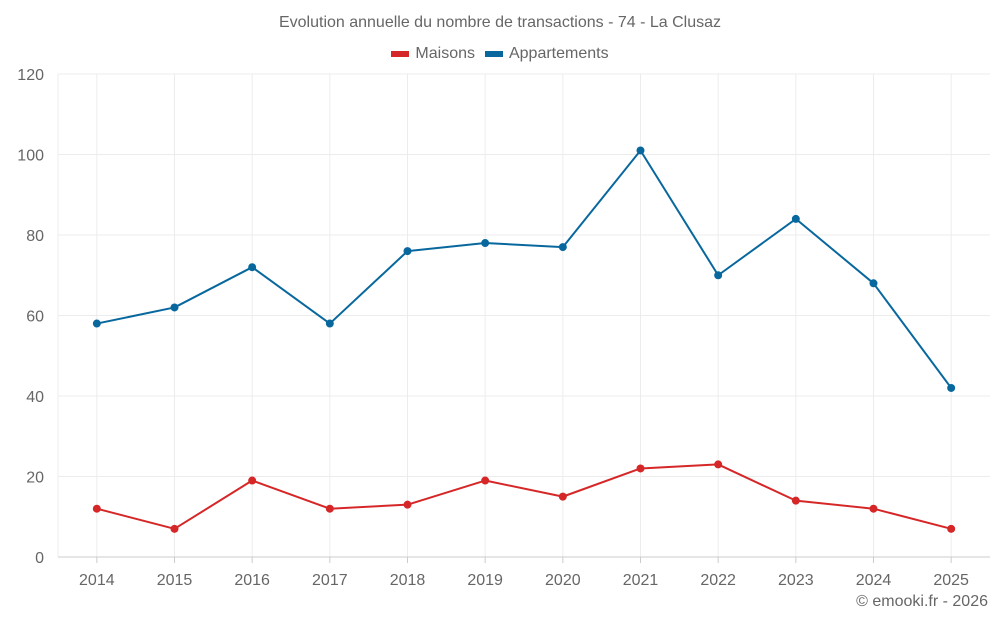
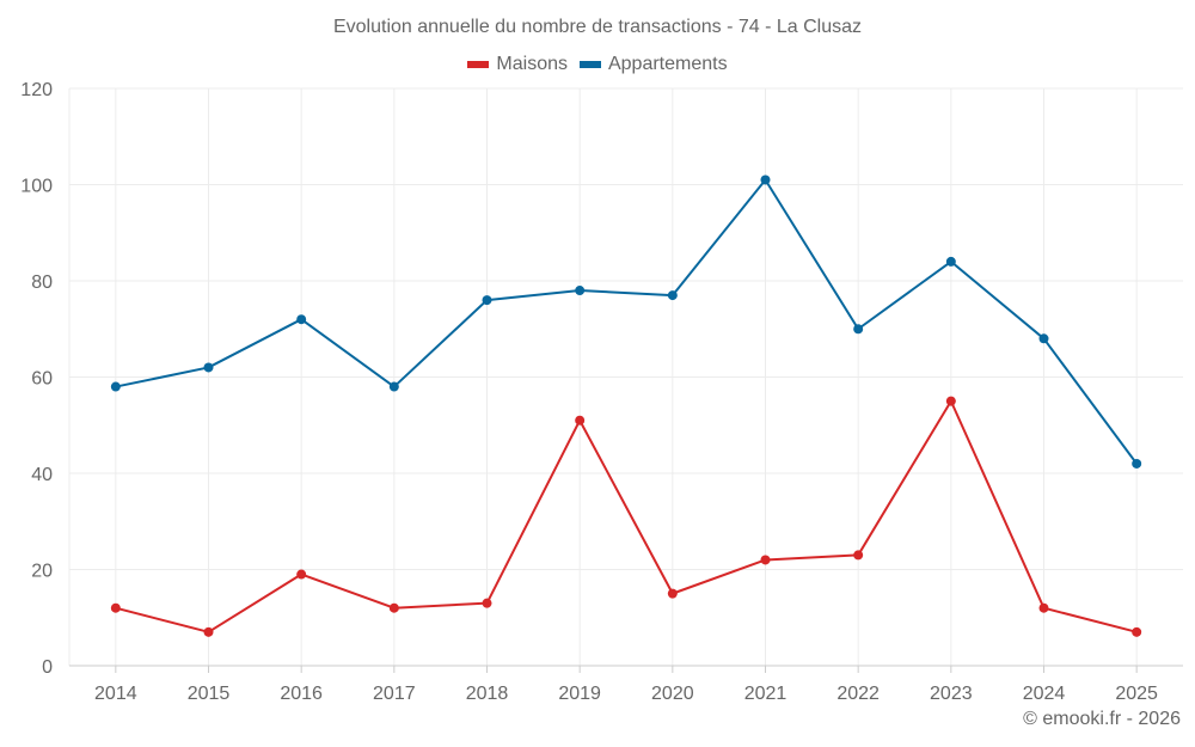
Maisons/2019: 19 -> 51
Maisons/2023: 14 -> 55
